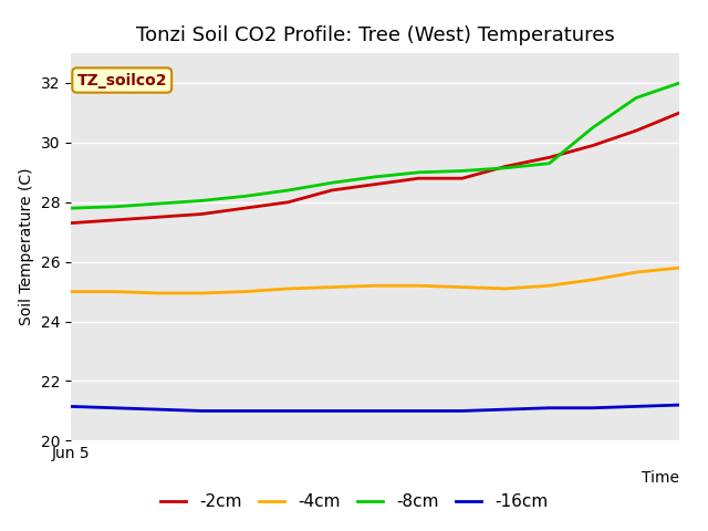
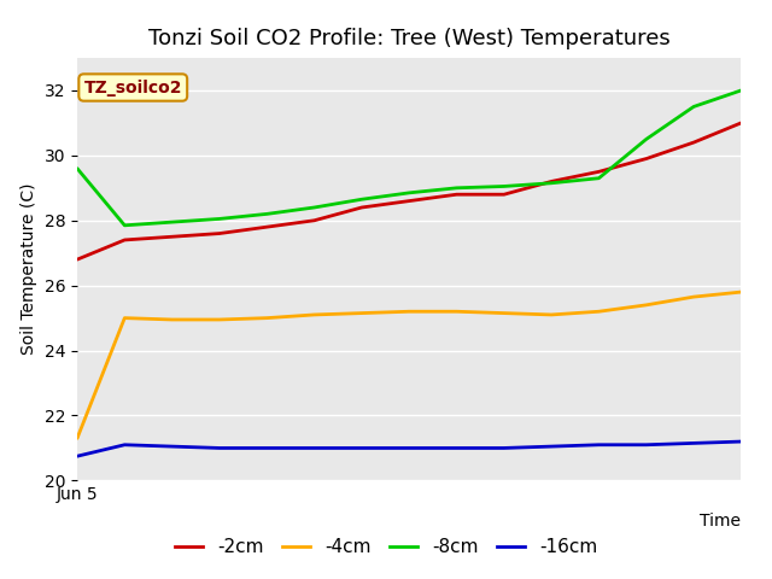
-2cm/Jun 5: 27.3 -> 26.8
-4cm/Jun 5: 25.00 -> 21.30
-8cm/Jun 5: 27.80 -> 29.60
-16cm/Jun 5: 21.15 -> 20.75
